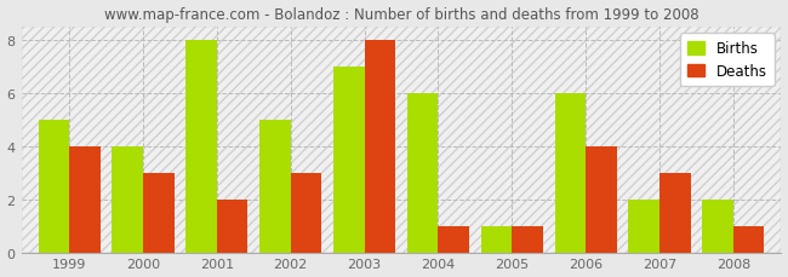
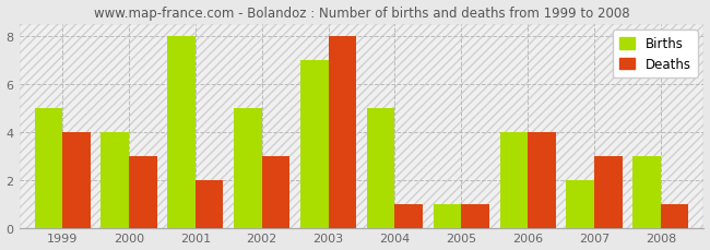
Births/2004: 6 -> 5
Births/2006: 6 -> 4
Births/2008: 2 -> 3
